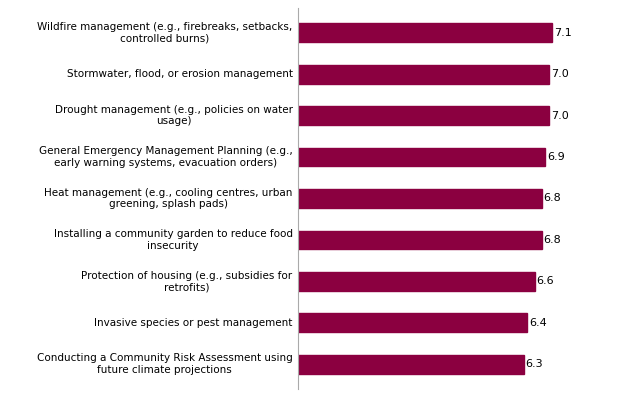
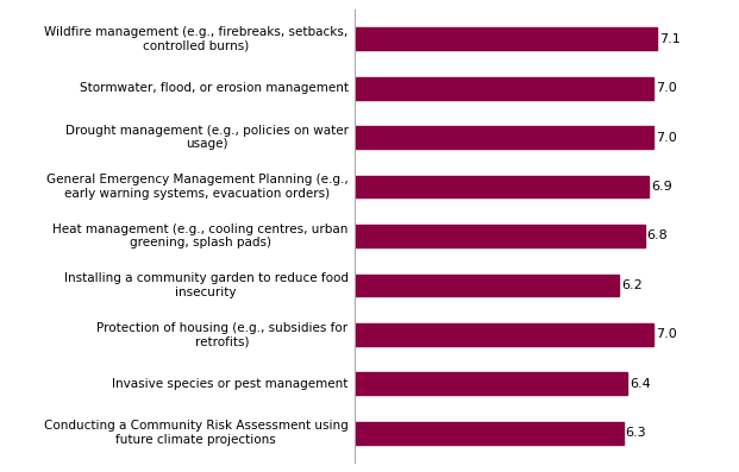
Installing a community garden to reduce food insecurity: 6.8 -> 6.2
Protection of housing (e.g., subsidies for retrofits): 6.6 -> 7.0
